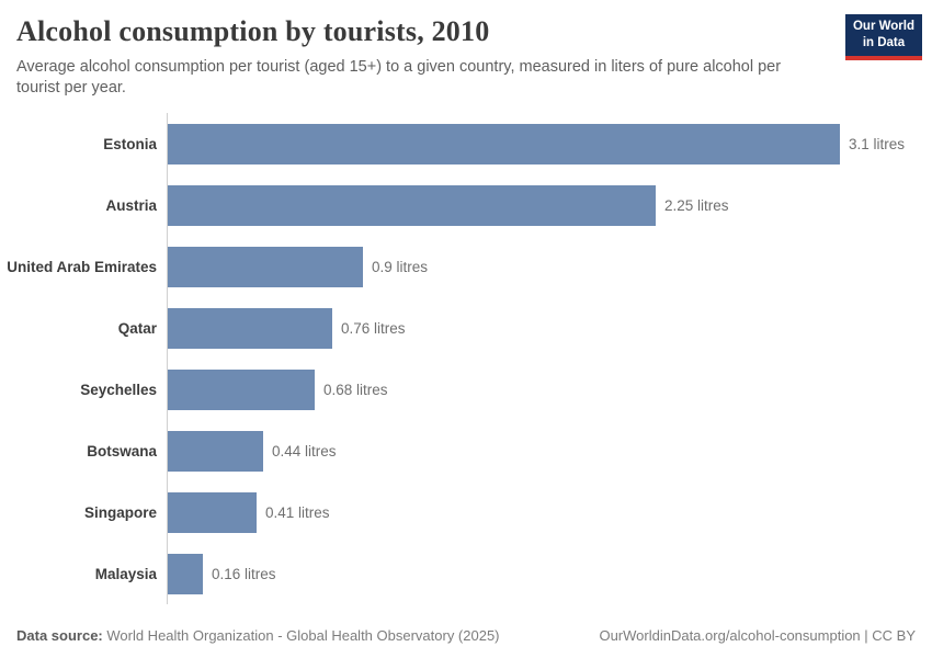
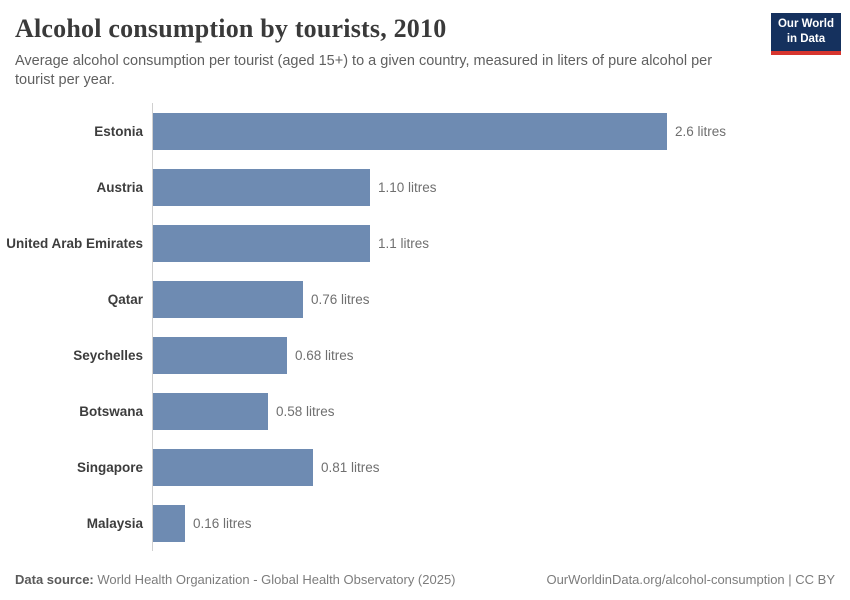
Estonia: 3.1 -> 2.6
Austria: 2.25 -> 1.10
United Arab Emirates: 0.9 -> 1.1
Botswana: 0.44 -> 0.58
Singapore: 0.41 -> 0.81
